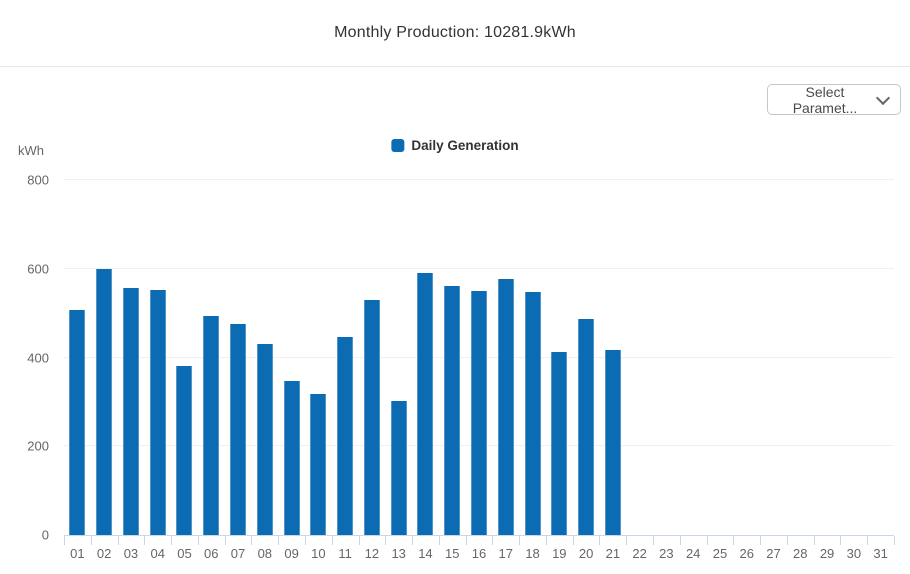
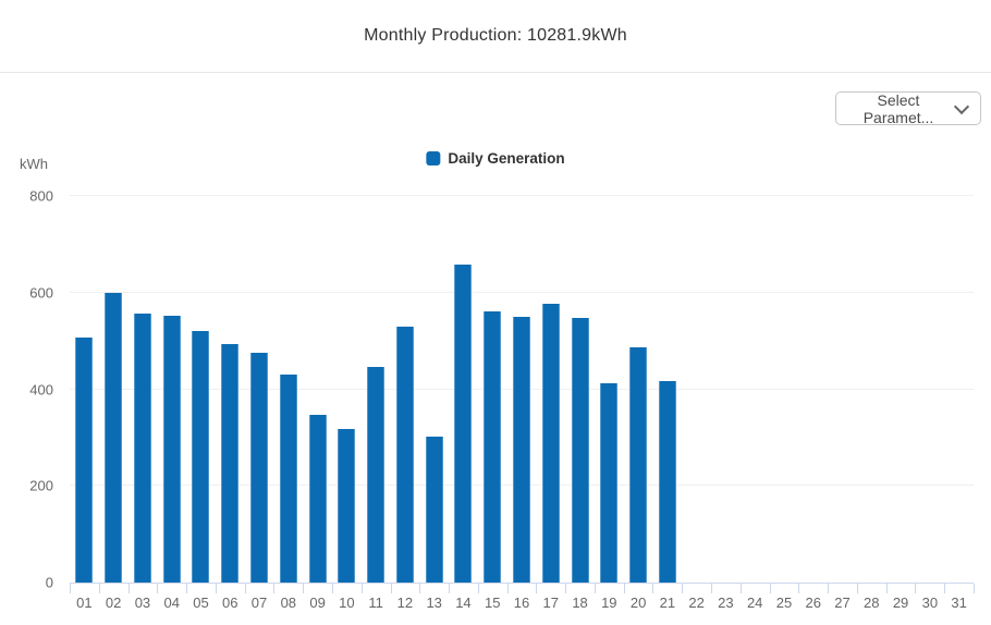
05: 380 -> 520
14: 590 -> 660
